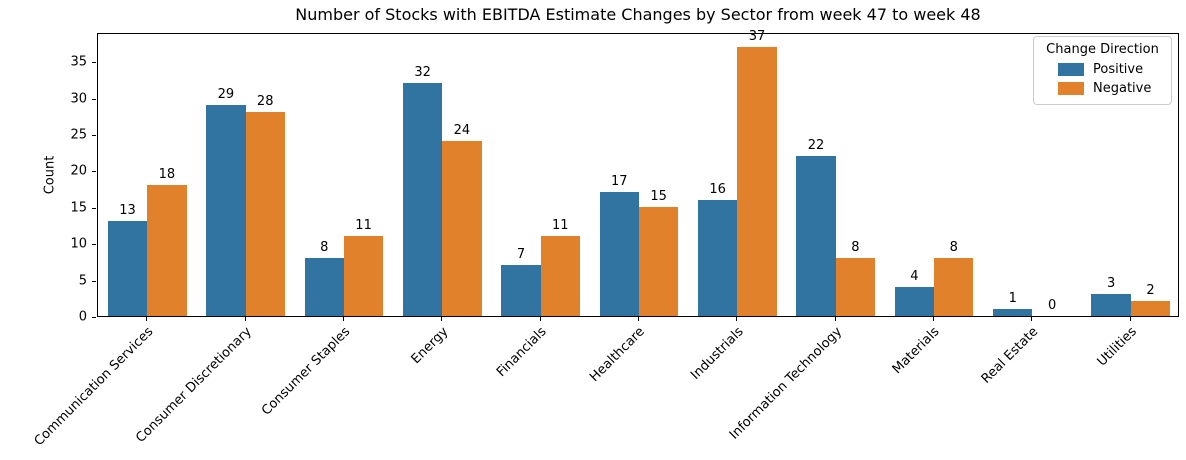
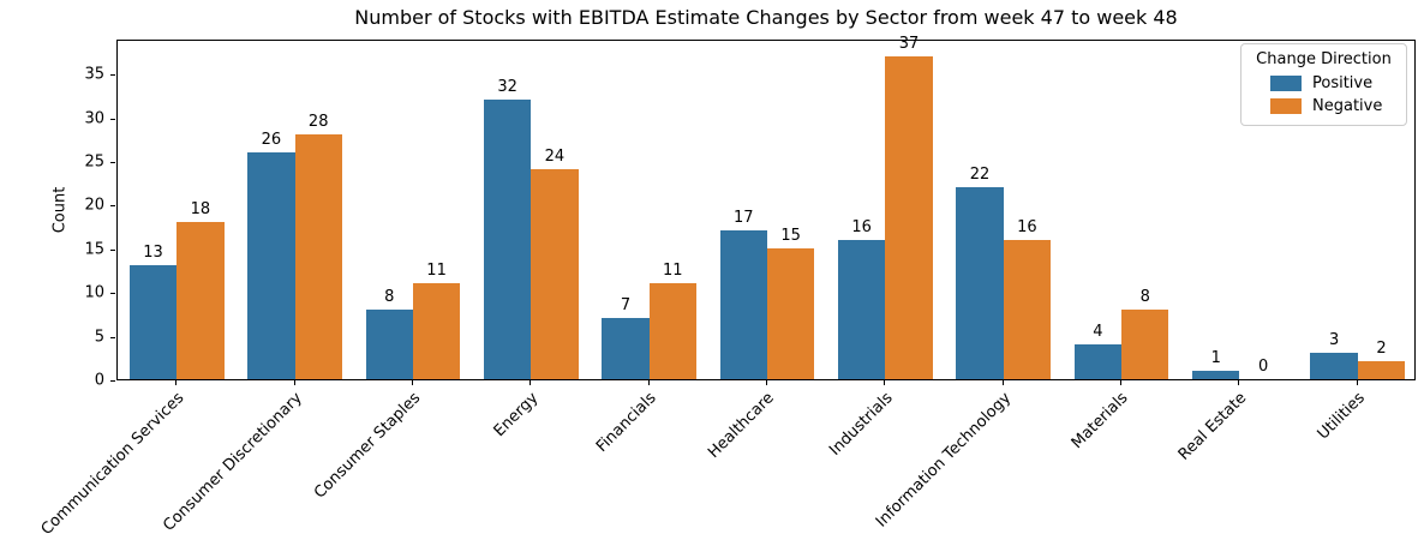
Positive/Consumer Discretionary: 29 -> 26
Negative/Information Technology: 8 -> 16
